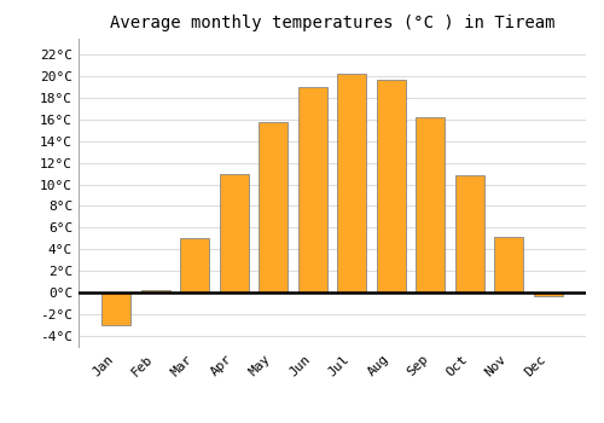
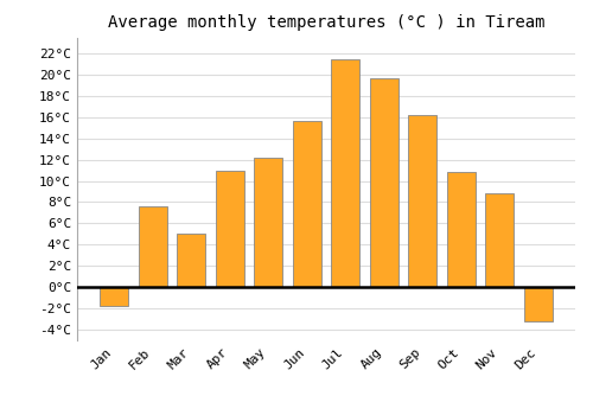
Jan: -3.0°C -> -1.8°C
Feb: 0.2°C -> 7.6°C
May: 15.7°C -> 12.2°C
Jun: 19.0°C -> 15.6°C
Jul: 20.2°C -> 21.4°C
Nov: 5.2°C -> 8.8°C
Dec: -0.3°C -> -3.2°C
